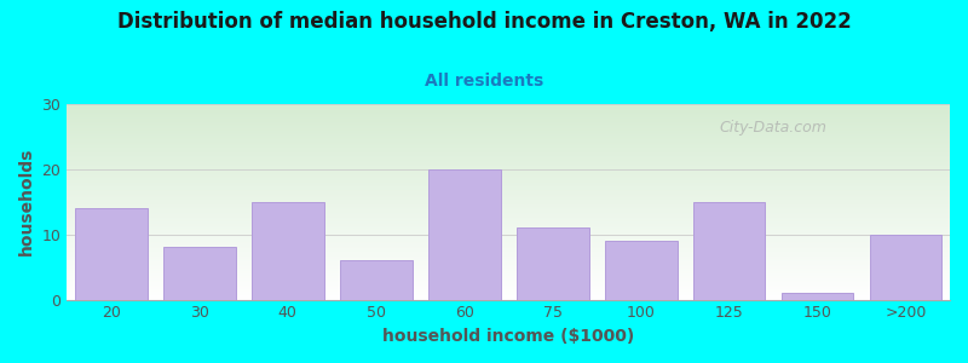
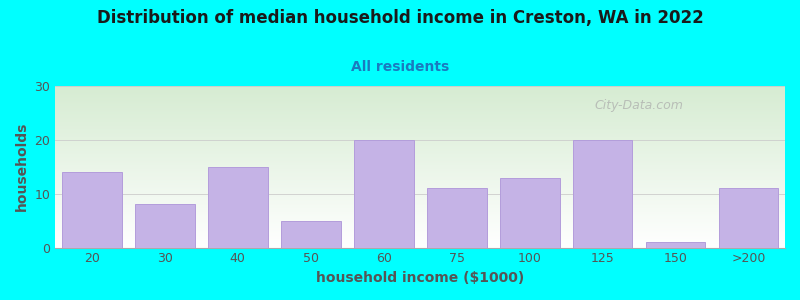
50: 6 -> 5
100: 9 -> 13
125: 15 -> 20
>200: 10 -> 11
